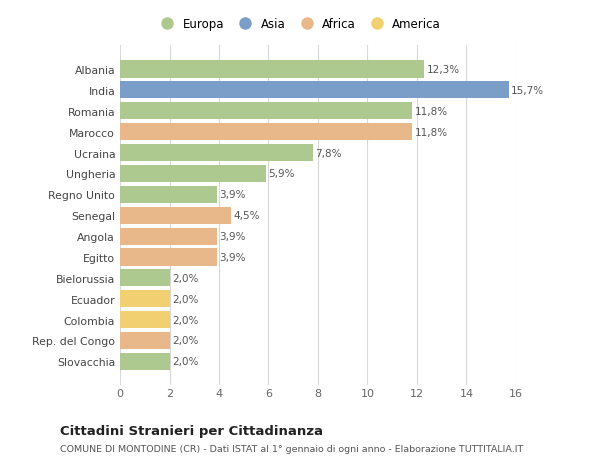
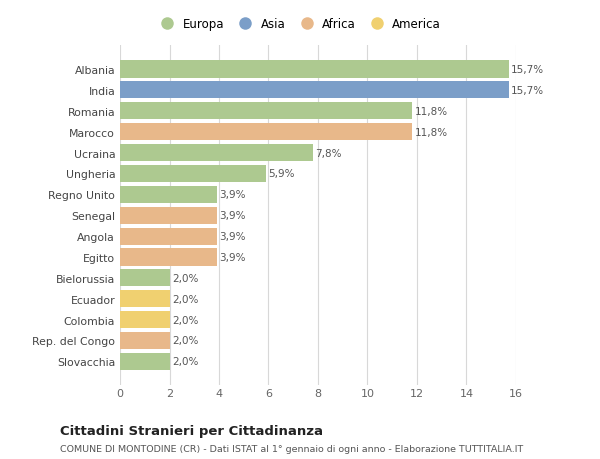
Albania: 12,3% -> 15,7%
Senegal: 4,5% -> 3,9%
